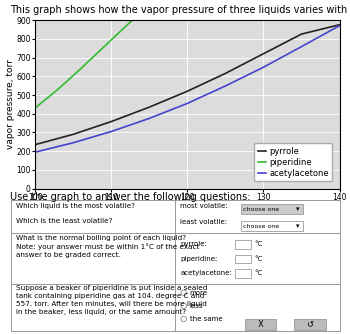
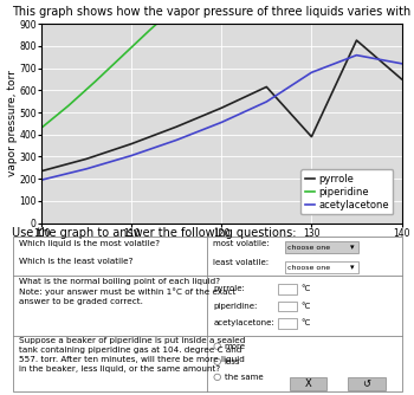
pyrrole/130: 720 -> 390
acetylacetone/130: 650 -> 680
pyrrole/140: 880 -> 650
acetylacetone/140: 870 -> 720
